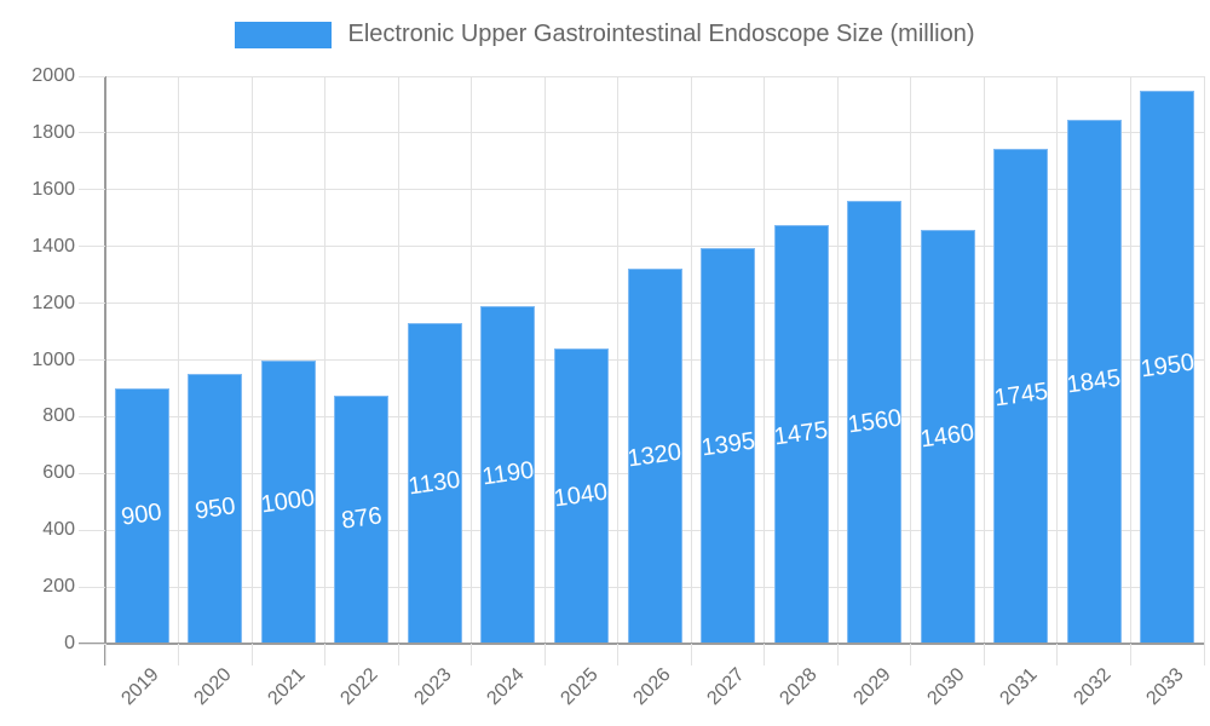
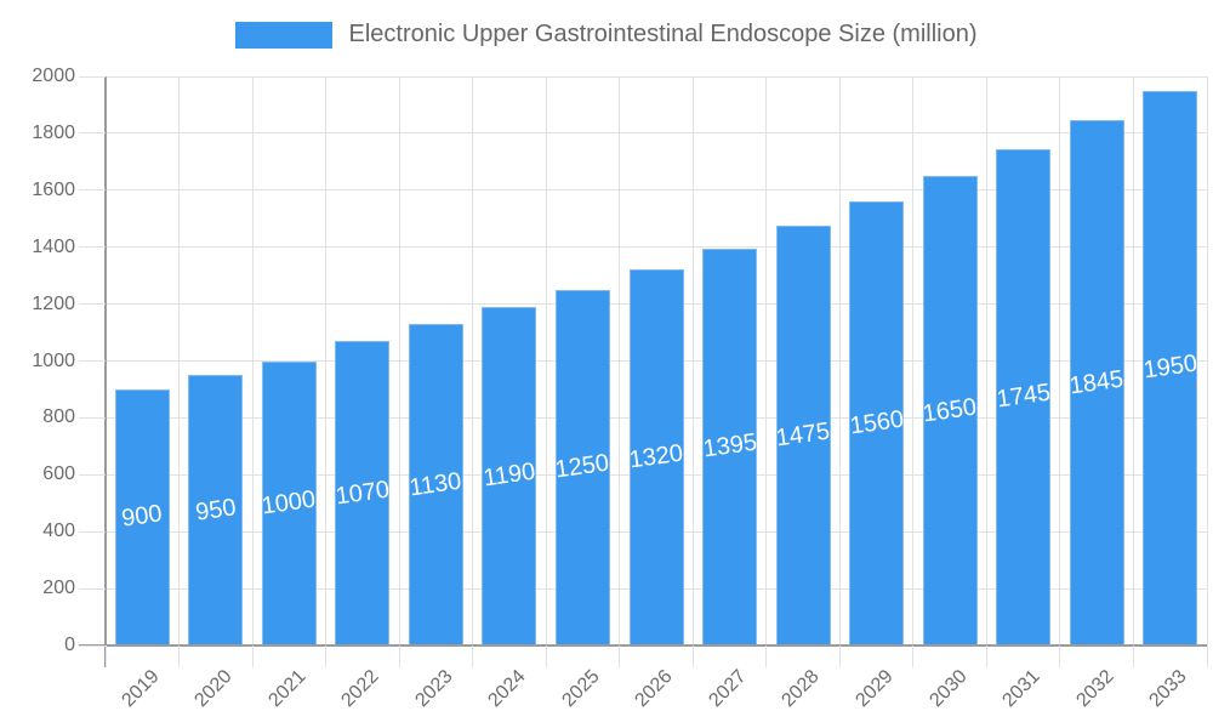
2022: 876 -> 1070
2025: 1040 -> 1250
2030: 1460 -> 1650
